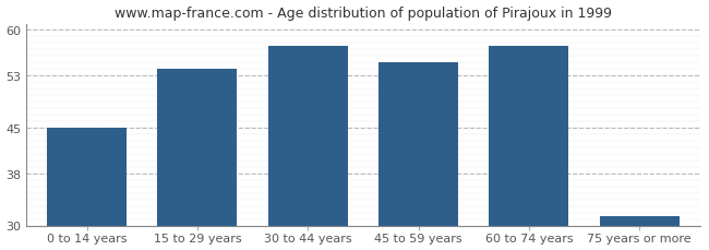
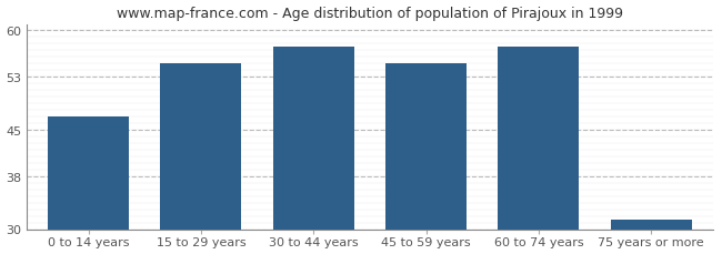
0 to 14 years: 45.0 -> 47.0
15 to 29 years: 54.0 -> 55.0
